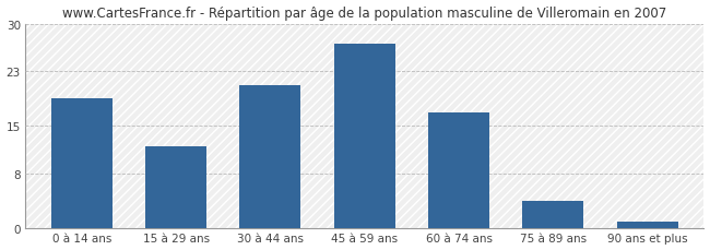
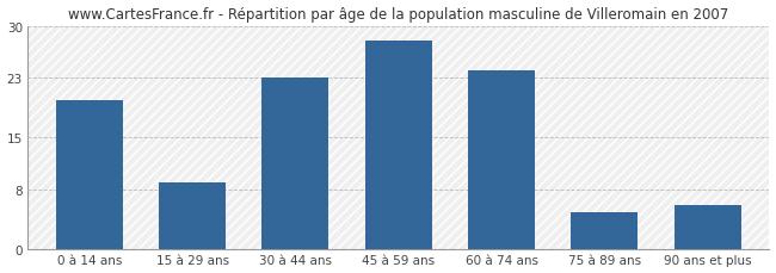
0 à 14 ans: 19 -> 20
15 à 29 ans: 12 -> 9
30 à 44 ans: 21 -> 23
45 à 59 ans: 27 -> 28
60 à 74 ans: 17 -> 24
75 à 89 ans: 4 -> 5
90 ans et plus: 1 -> 6
